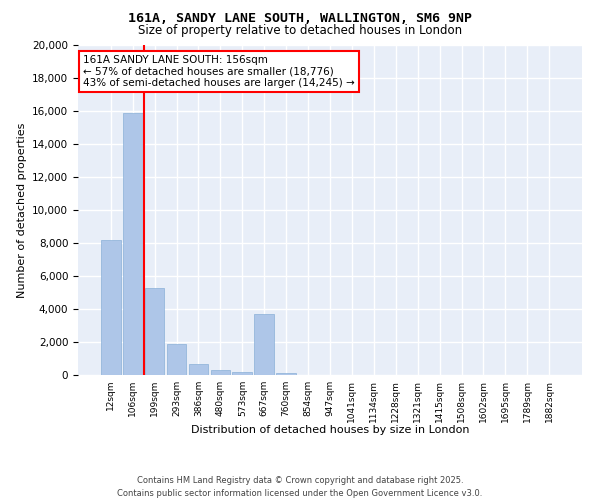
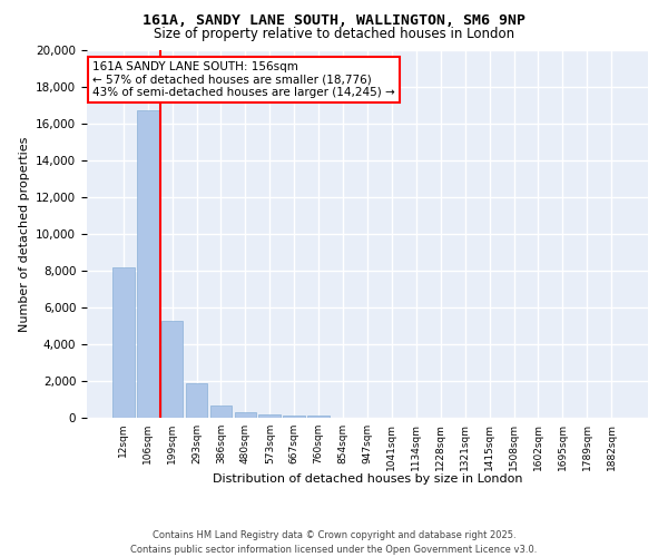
106sqm: 15,900 -> 16,700
667sqm: 3,700 -> 100
